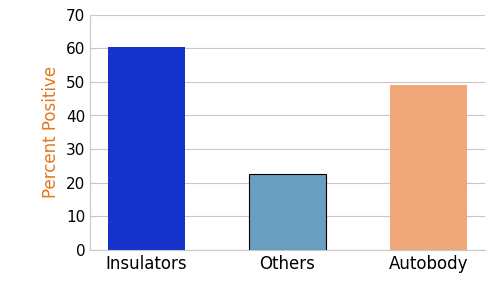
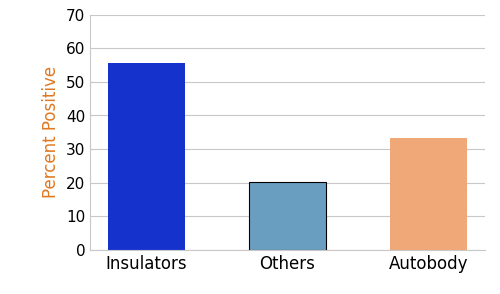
Insulators: 60.5 -> 55.5
Others: 22.5 -> 20.3
Autobody: 49.0 -> 33.3
